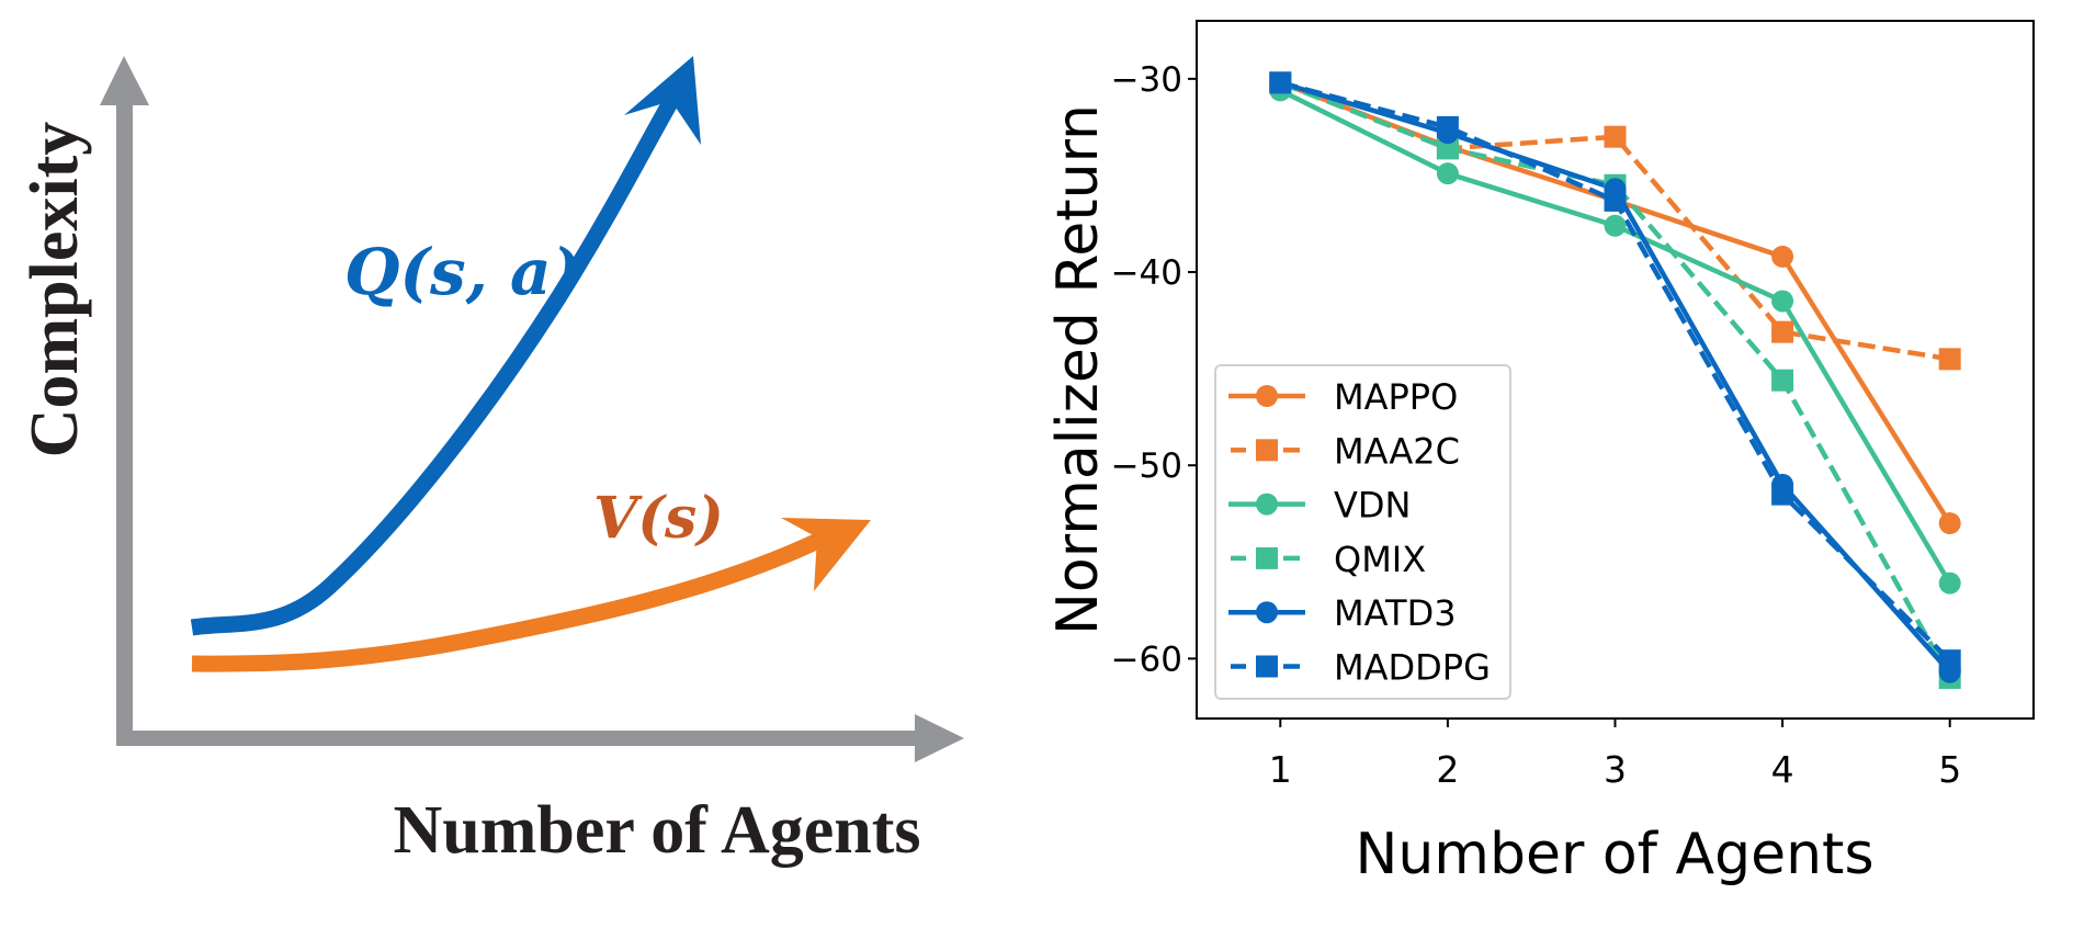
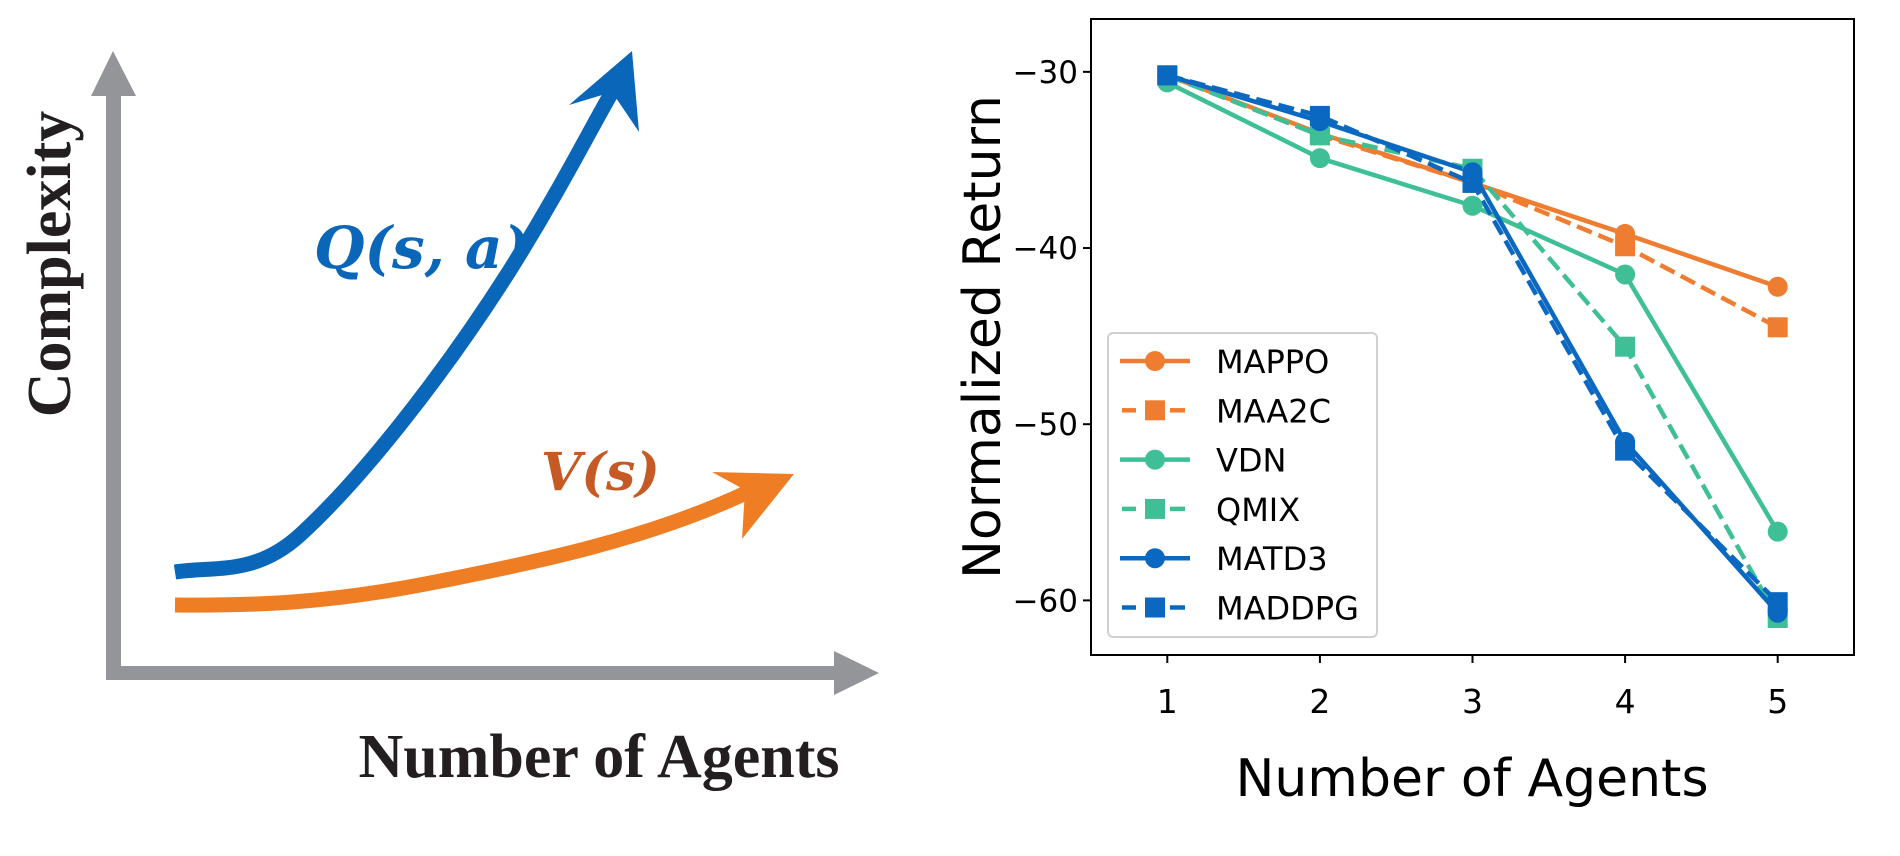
MAA2C/3: -33.0 -> -36.3
MAA2C/4: -43.1 -> -39.9
MAPPO/5: -53.0 -> -42.2
